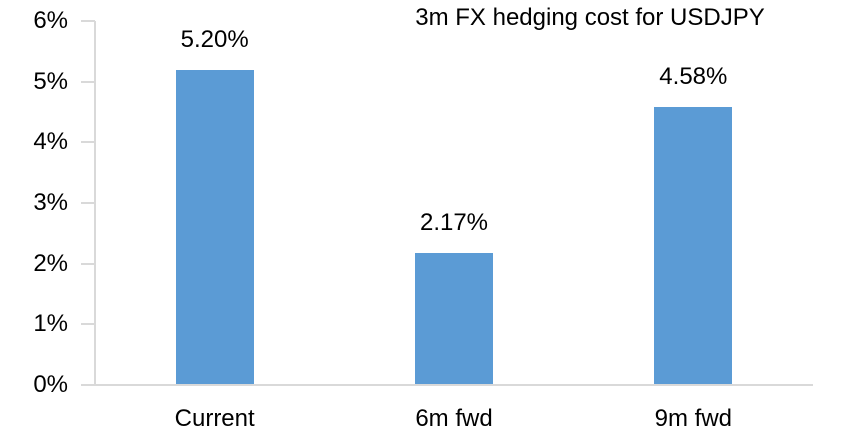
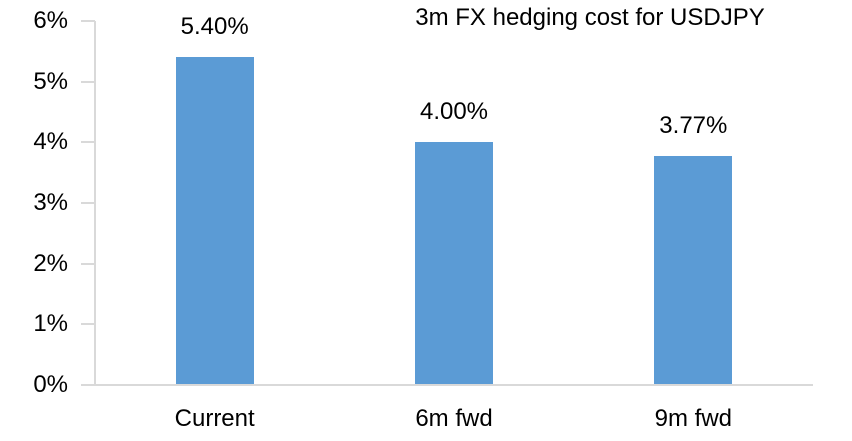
Current: 5.20% -> 5.40%
6m fwd: 2.17% -> 4.00%
9m fwd: 4.58% -> 3.77%
